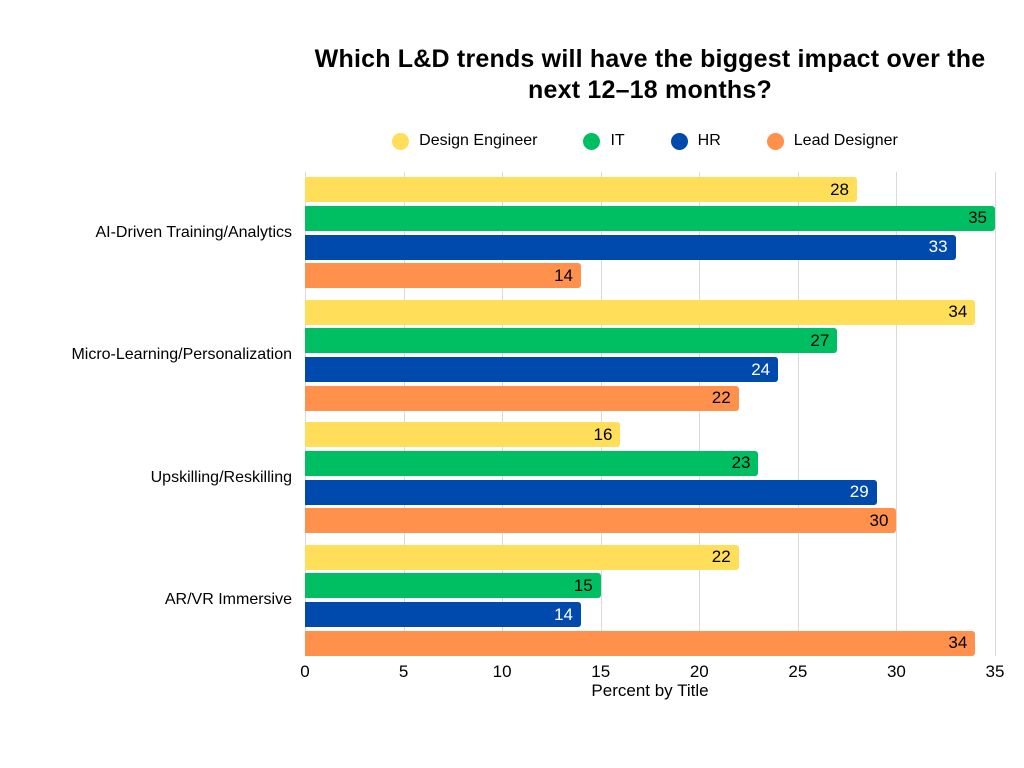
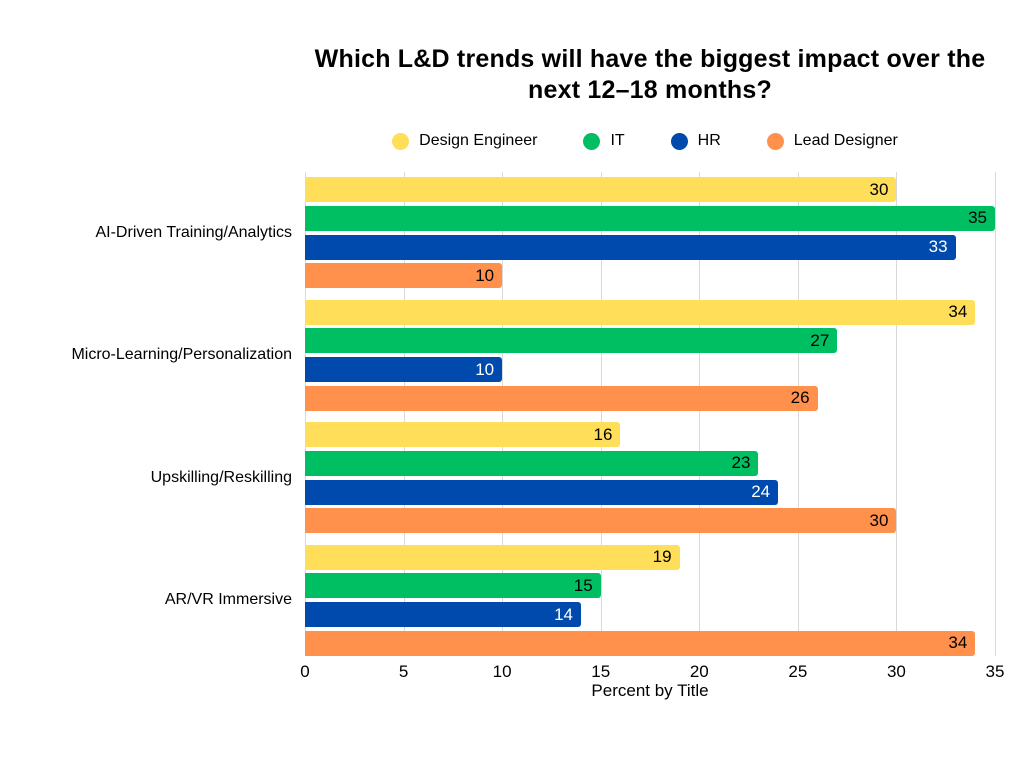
Design Engineer/AI-Driven Training/Analytics: 28 -> 30
Lead Designer/AI-Driven Training/Analytics: 14 -> 10
HR/Micro-Learning/Personalization: 24 -> 10
Lead Designer/Micro-Learning/Personalization: 22 -> 26
HR/Upskilling/Reskilling: 29 -> 24
Design Engineer/AR/VR Immersive: 22 -> 19
